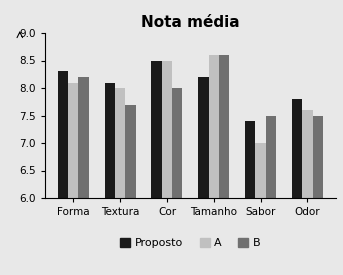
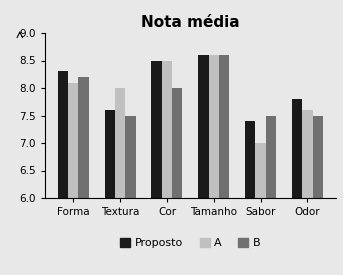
Proposto/Textura: 8.1 -> 7.6
B/Textura: 7.7 -> 7.5
Proposto/Tamanho: 8.2 -> 8.6
